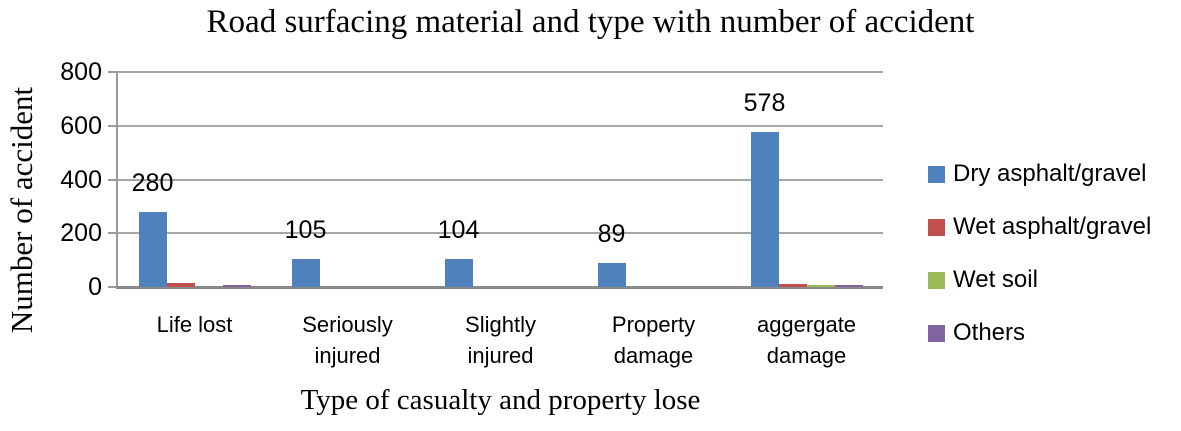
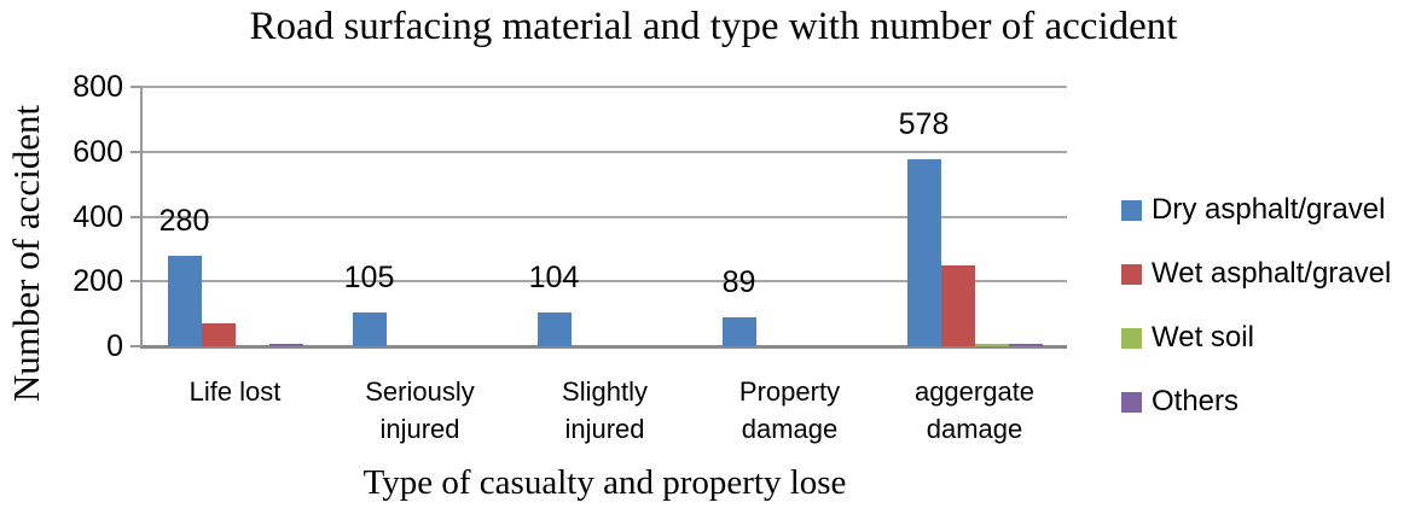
Wet asphalt/gravel/Life lost: 20 -> 70
Wet asphalt/gravel/aggergate damage: 10 -> 250
